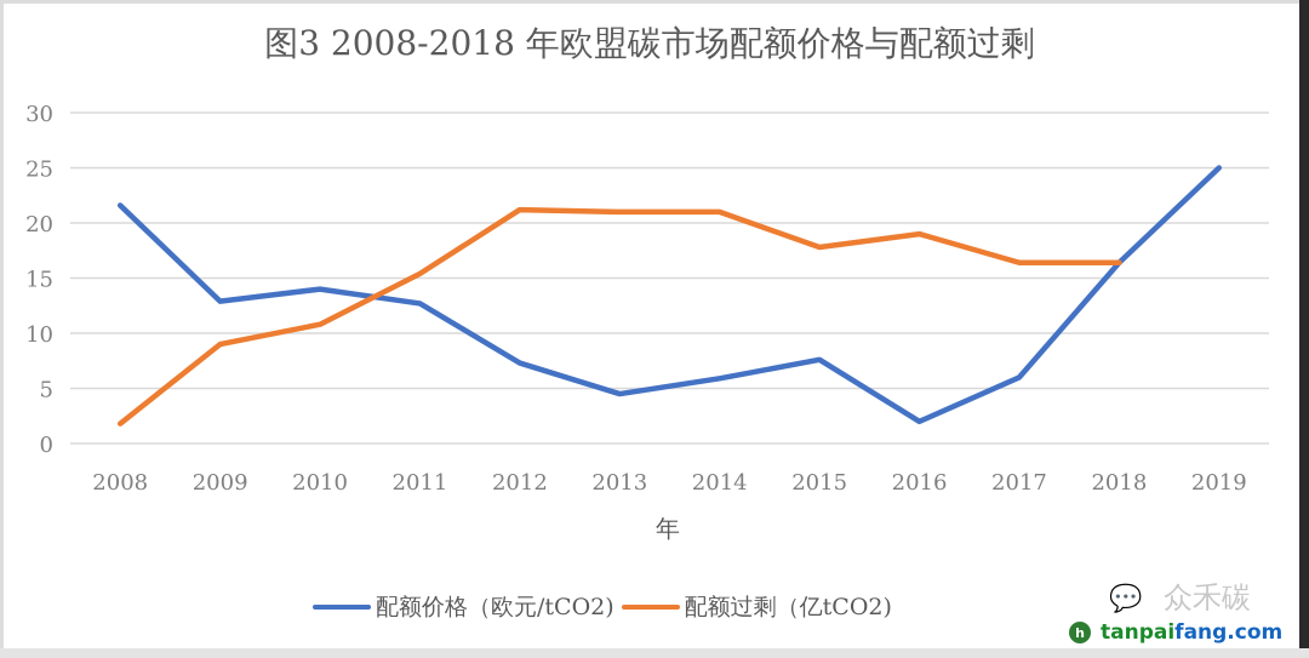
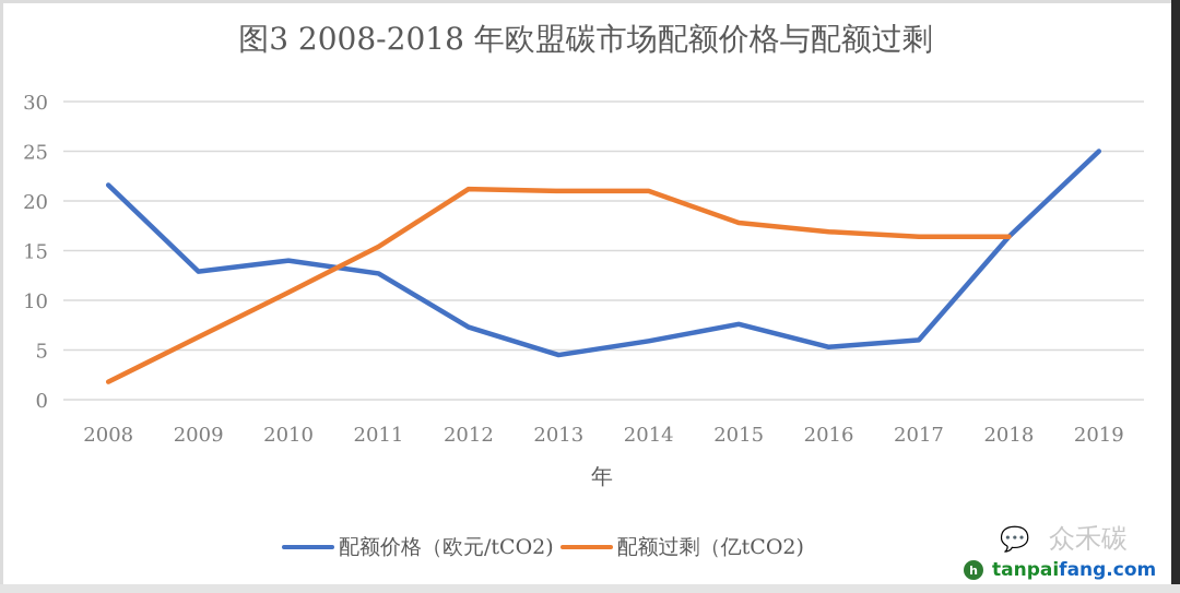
配额过剩（亿tCO2)/2009: 9 -> 6
配额价格（欧元/tCO2)/2016: 2 -> 5
配额过剩（亿tCO2)/2016: 19 -> 17
